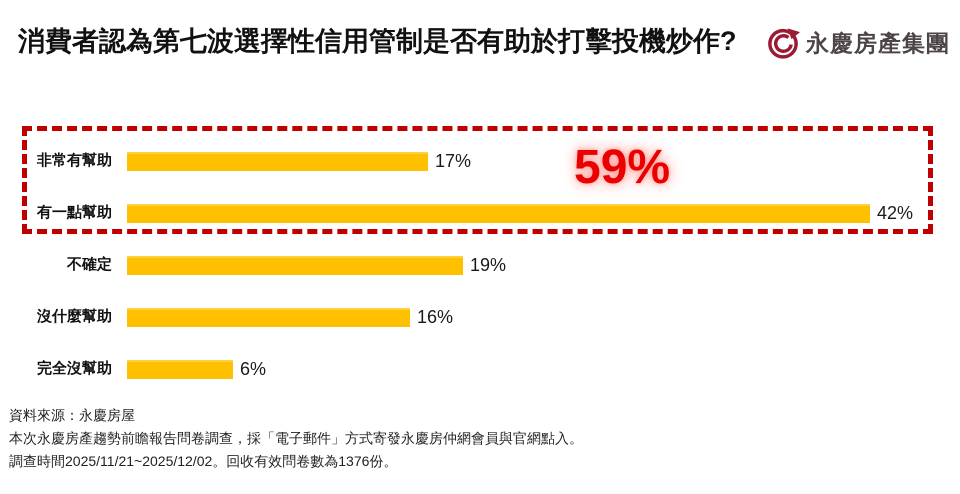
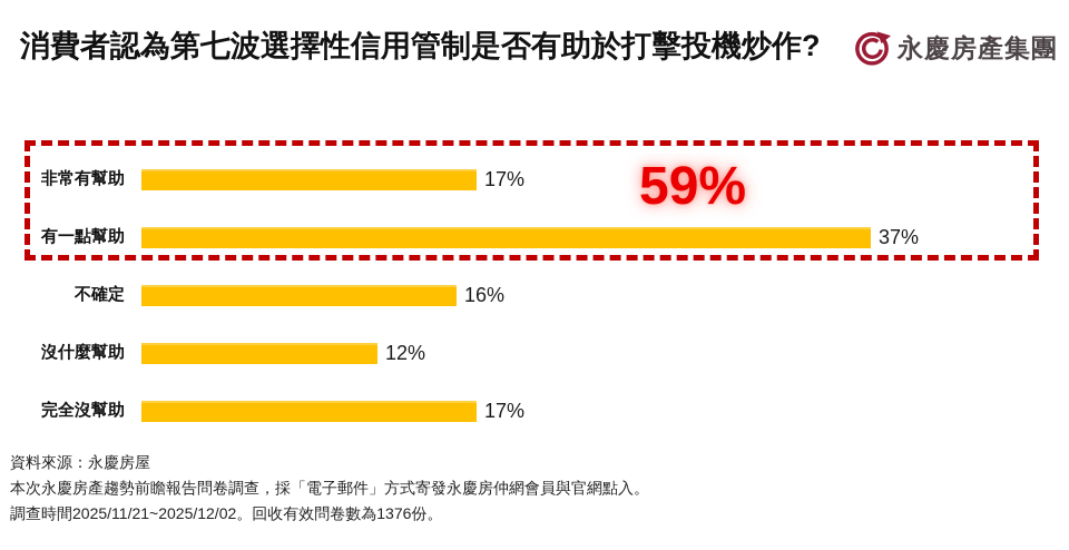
有一點幫助: 42% -> 37%
不確定: 19% -> 16%
沒什麼幫助: 16% -> 12%
完全沒幫助: 6% -> 17%
